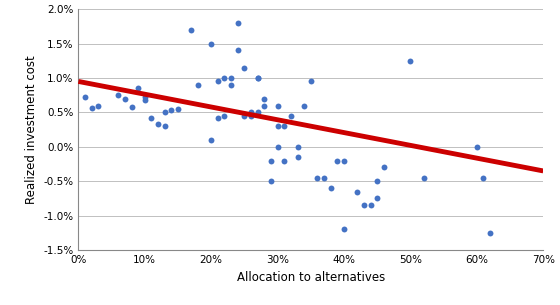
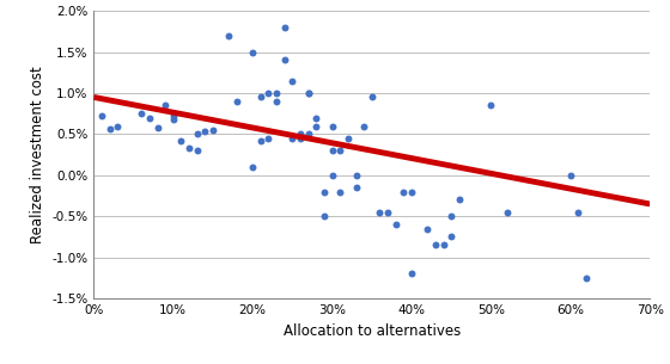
50%: 1.25% -> 0.86%
